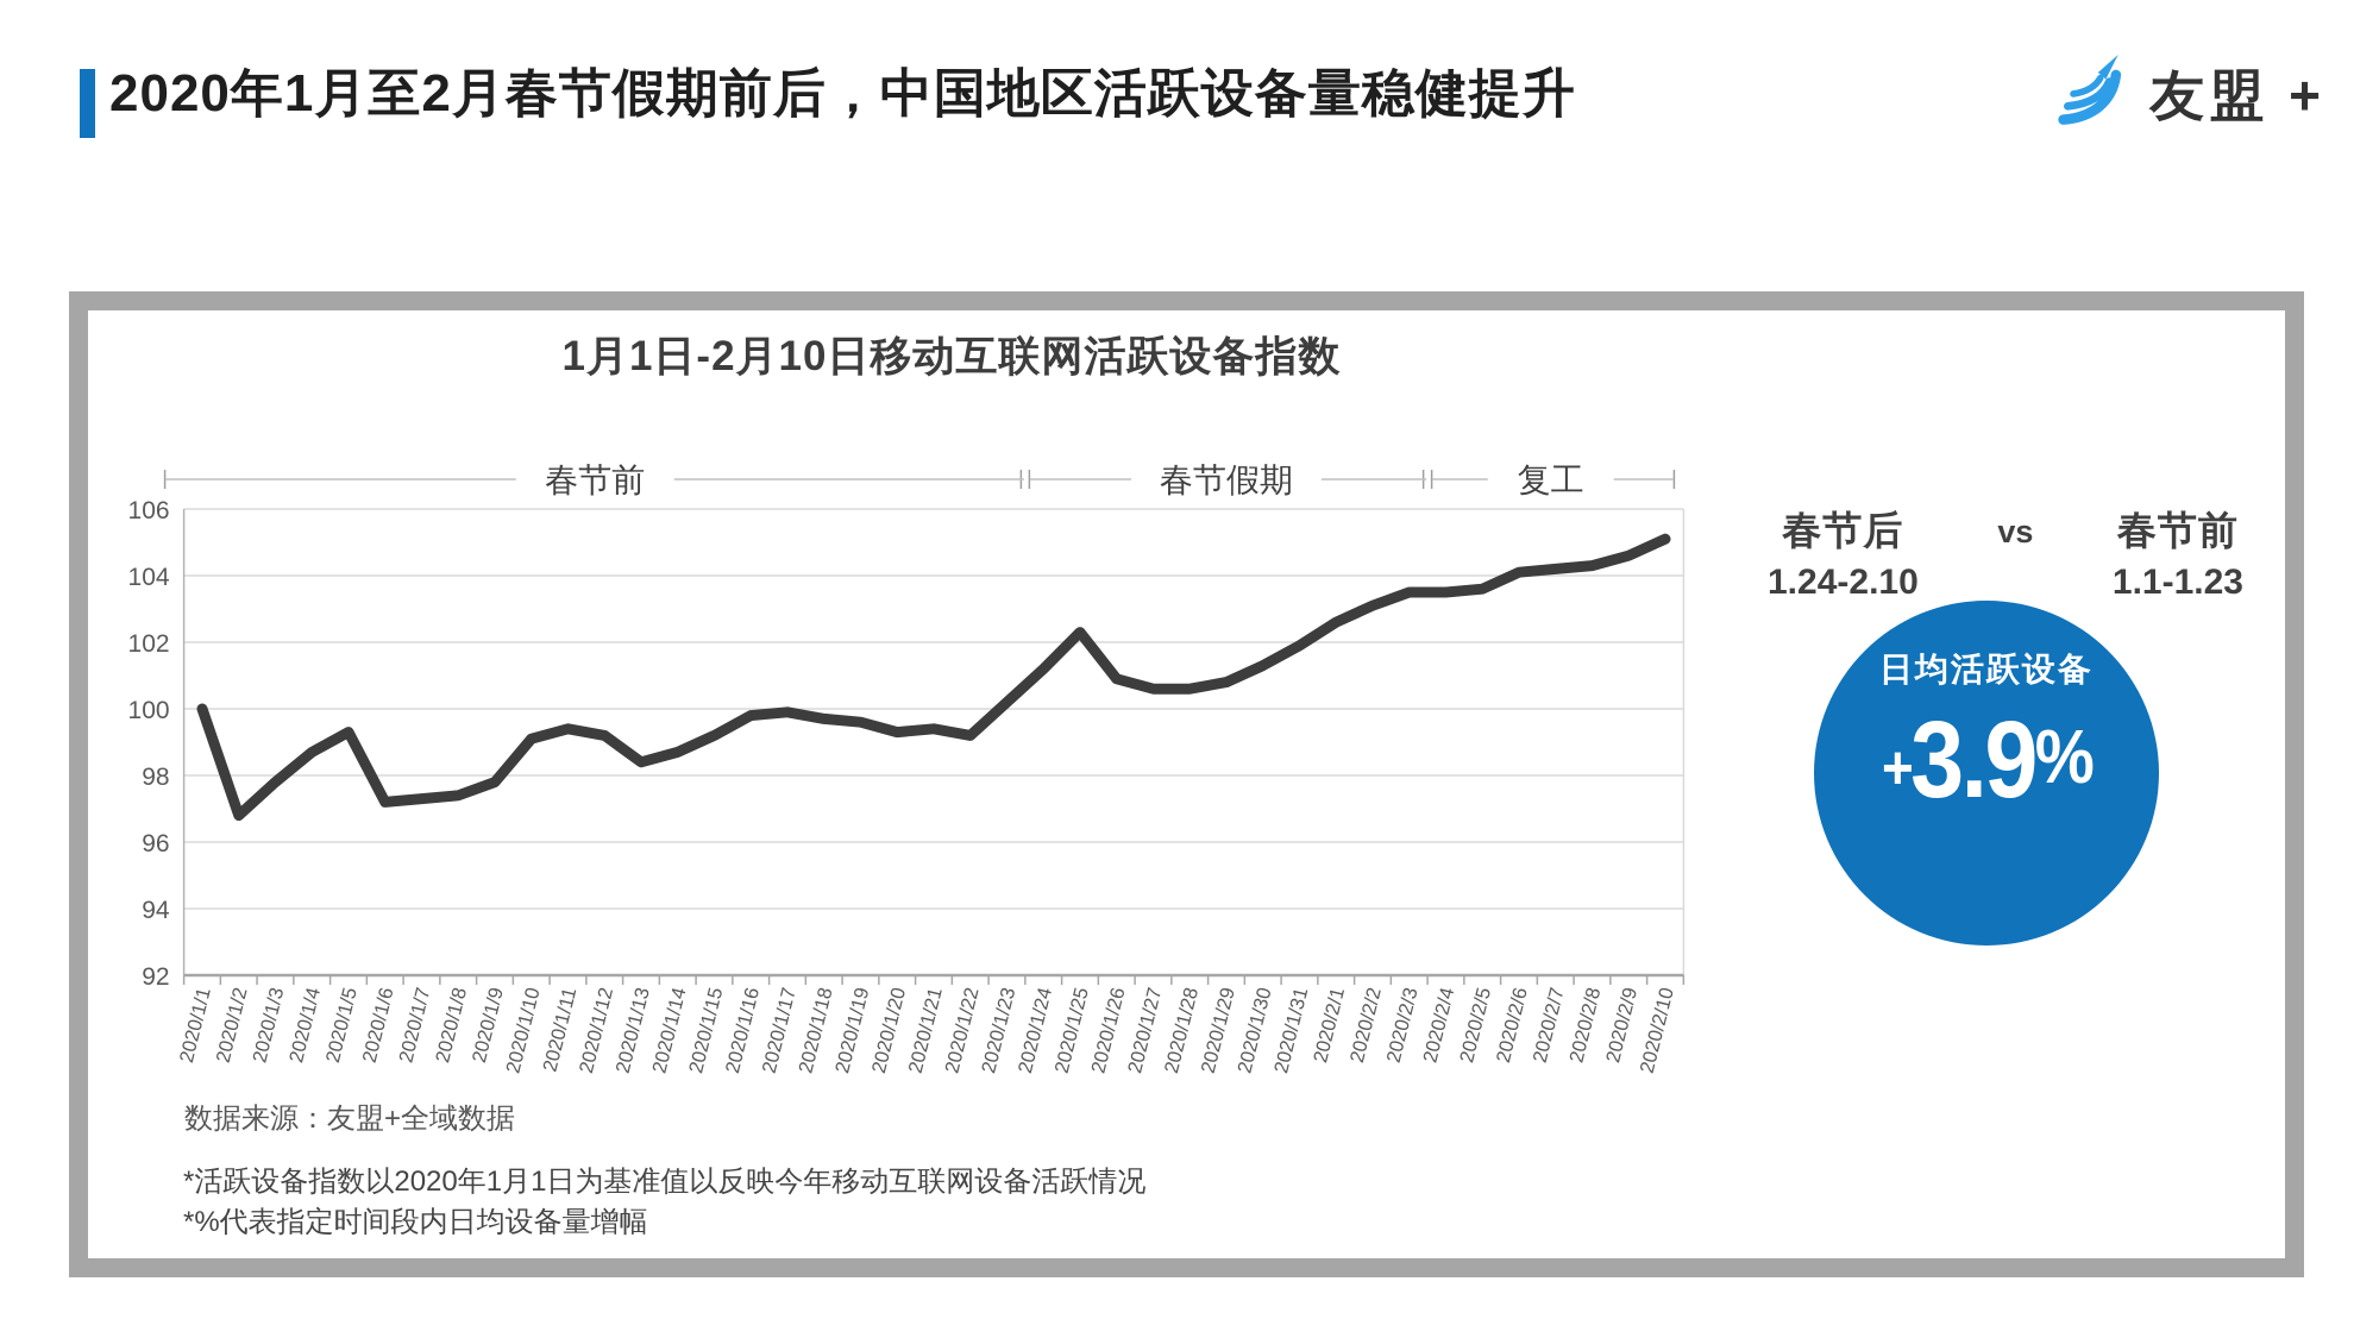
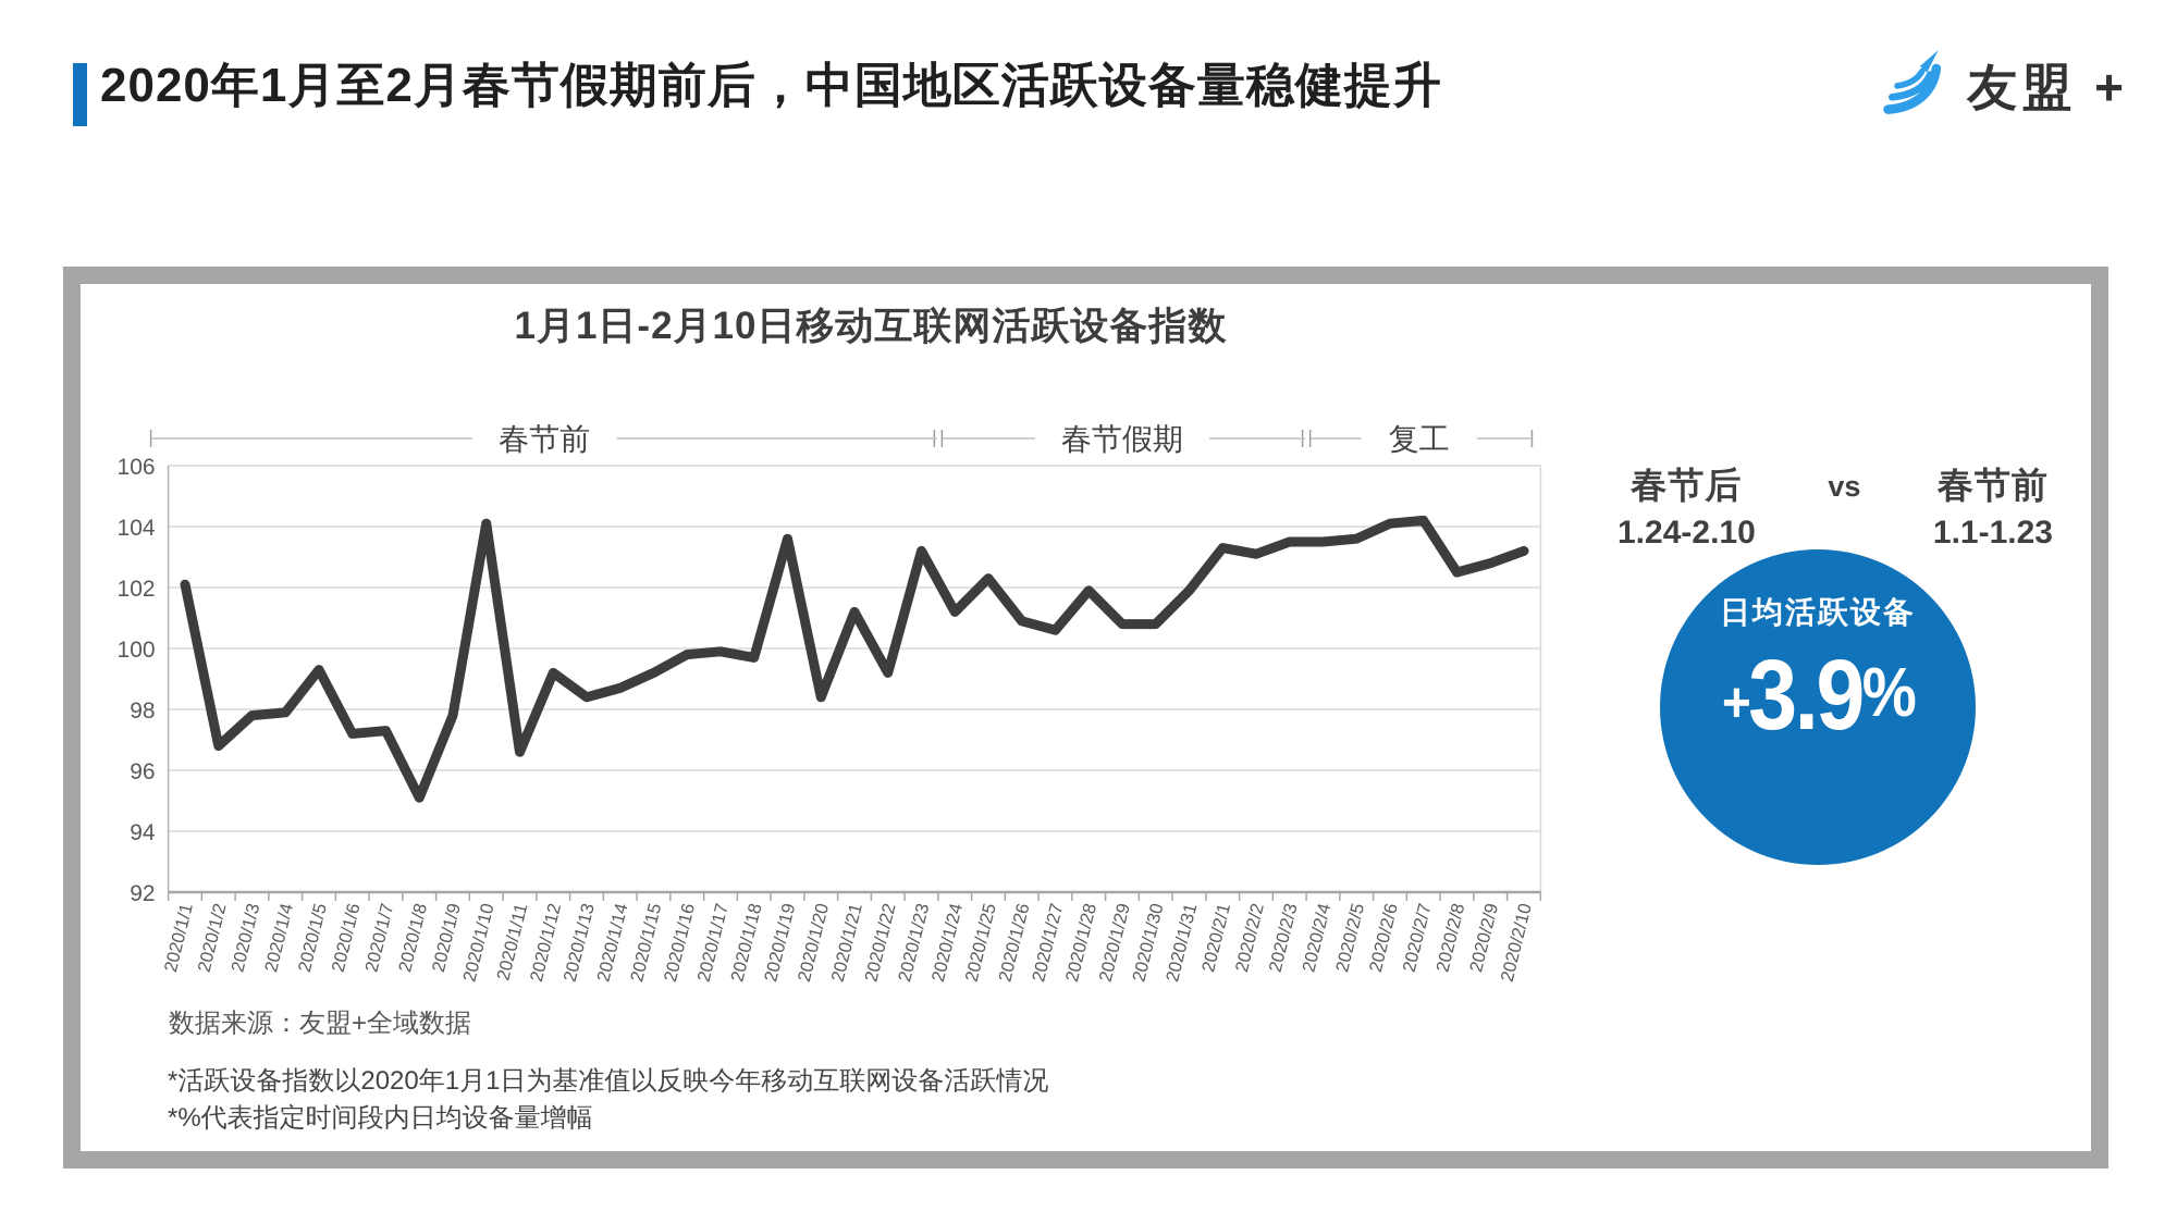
2020/1/1: 100.0 -> 102.1
2020/1/4: 98.7 -> 97.9
2020/1/8: 97.4 -> 95.1
2020/1/10: 99.1 -> 104.1
2020/1/11: 99.4 -> 96.6
2020/1/19: 99.6 -> 103.6
2020/1/20: 99.3 -> 98.4
2020/1/21: 99.4 -> 101.2
2020/1/23: 100.2 -> 103.2
2020/1/28: 100.6 -> 101.9
2020/1/30: 101.3 -> 100.8
2020/2/1: 102.6 -> 103.3
2020/2/8: 104.3 -> 102.5
2020/2/9: 104.6 -> 102.8
2020/2/10: 105.1 -> 103.2
